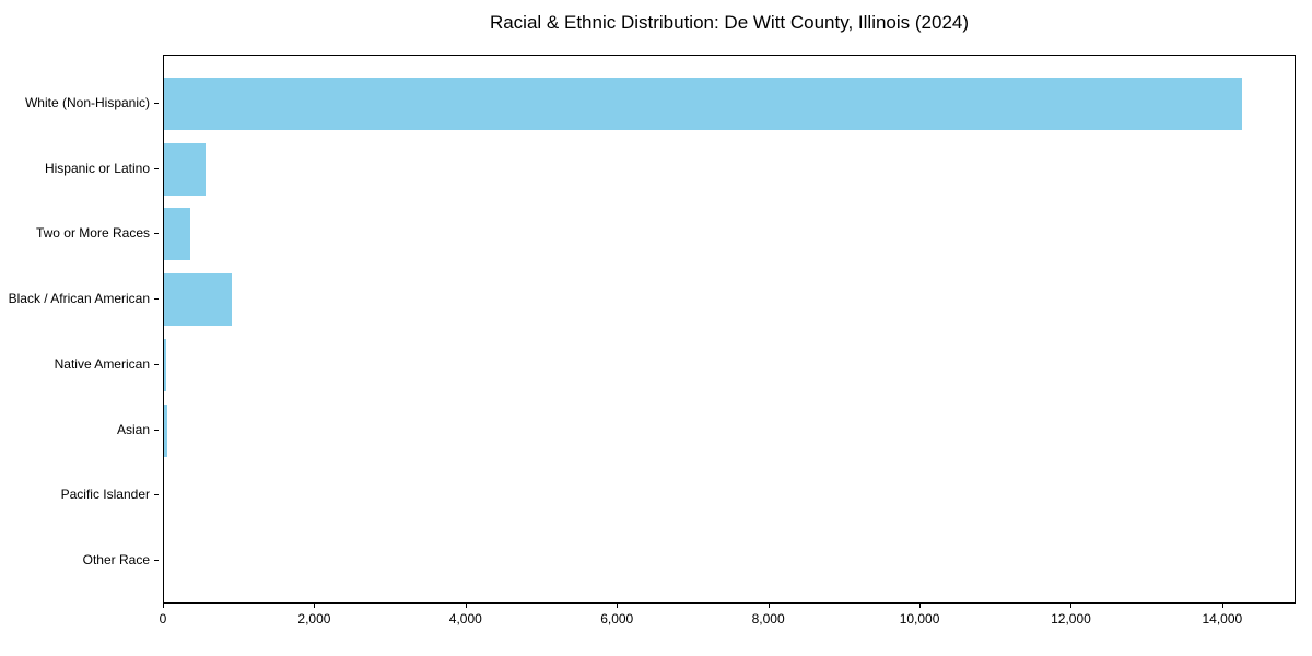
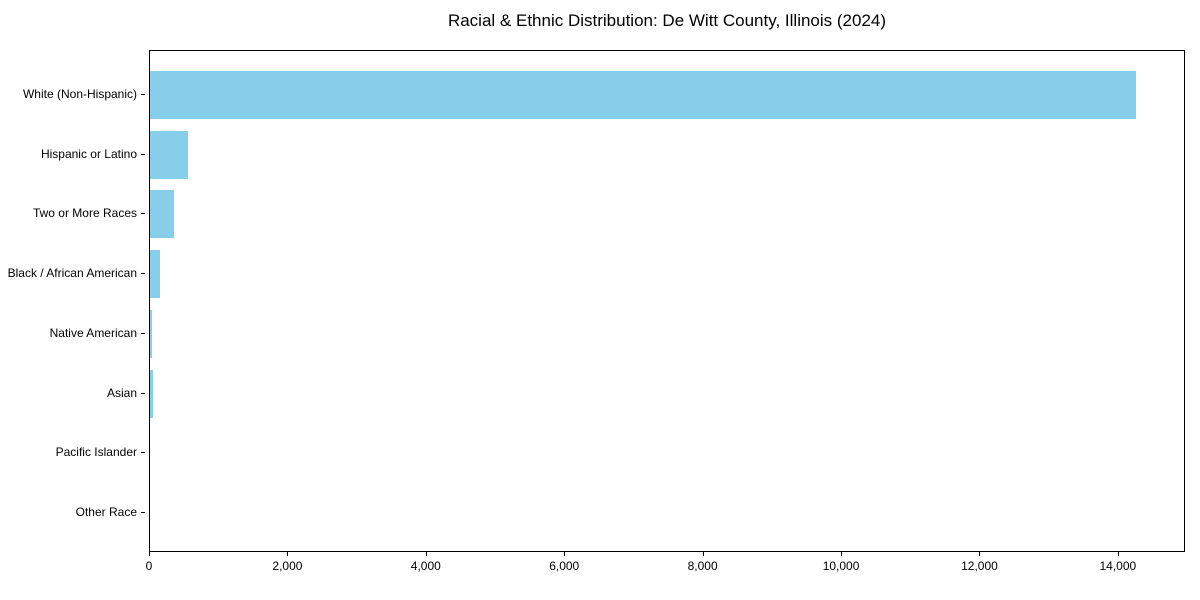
Black / African American: 900 -> 200
